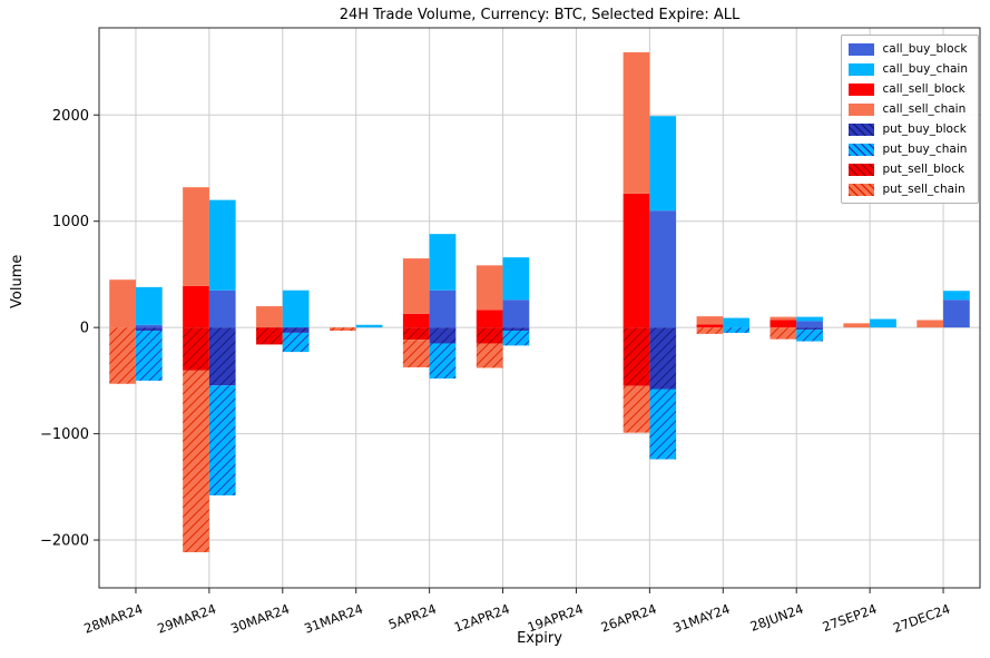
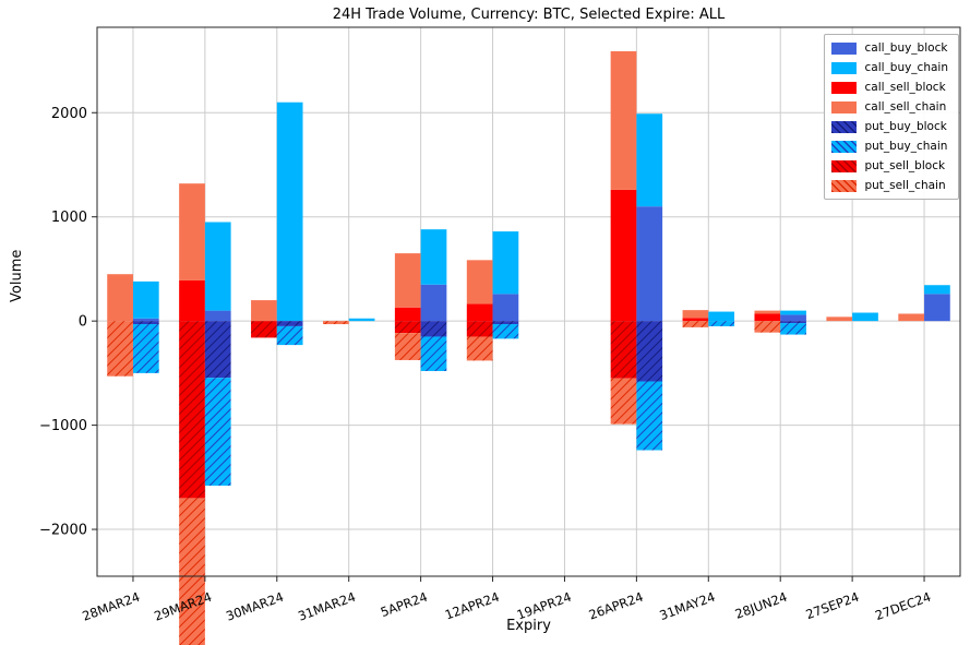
call_buy_block/29MAR24: 400 -> 100
put_sell_block/29MAR24: -400 -> -1700
call_buy_chain/30MAR24: 400 -> 2100
call_buy_chain/12APR24: 400 -> 600
